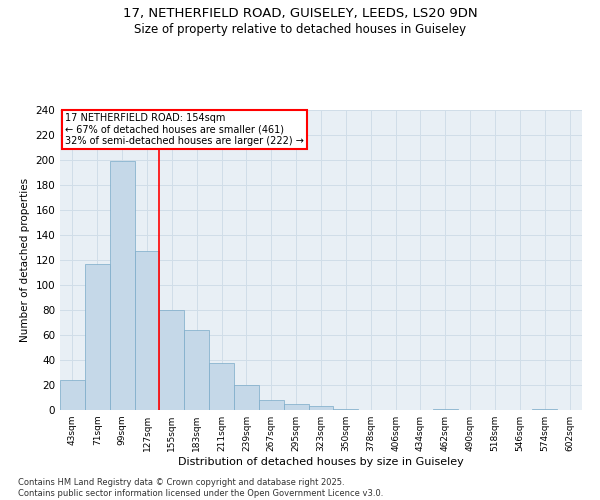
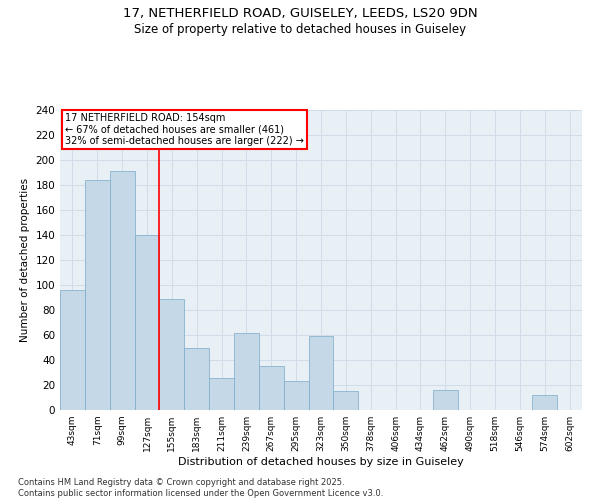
43sqm: 24 -> 96
71sqm: 117 -> 184
99sqm: 199 -> 191
127sqm: 127 -> 140
155sqm: 80 -> 89
183sqm: 64 -> 50
211sqm: 38 -> 26
239sqm: 20 -> 62
267sqm: 8 -> 35
295sqm: 5 -> 23
323sqm: 3 -> 59
350sqm: 1 -> 15
462sqm: 1 -> 16
574sqm: 1 -> 12
